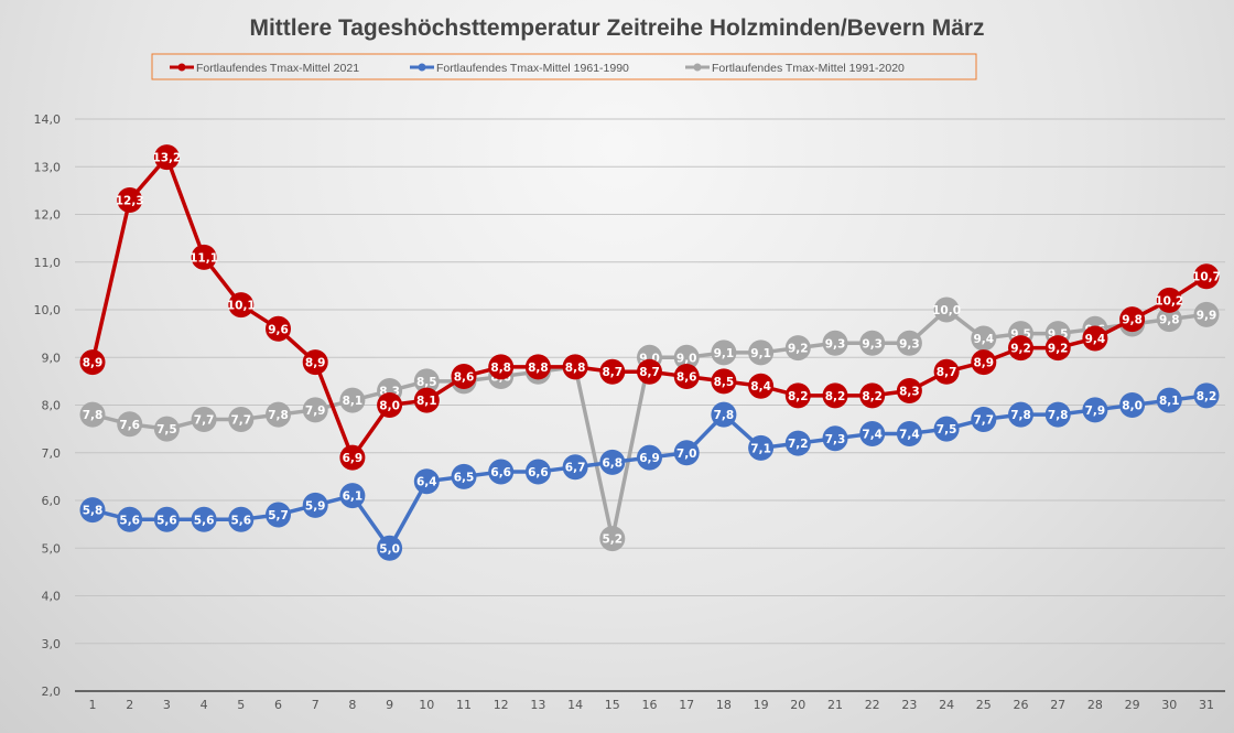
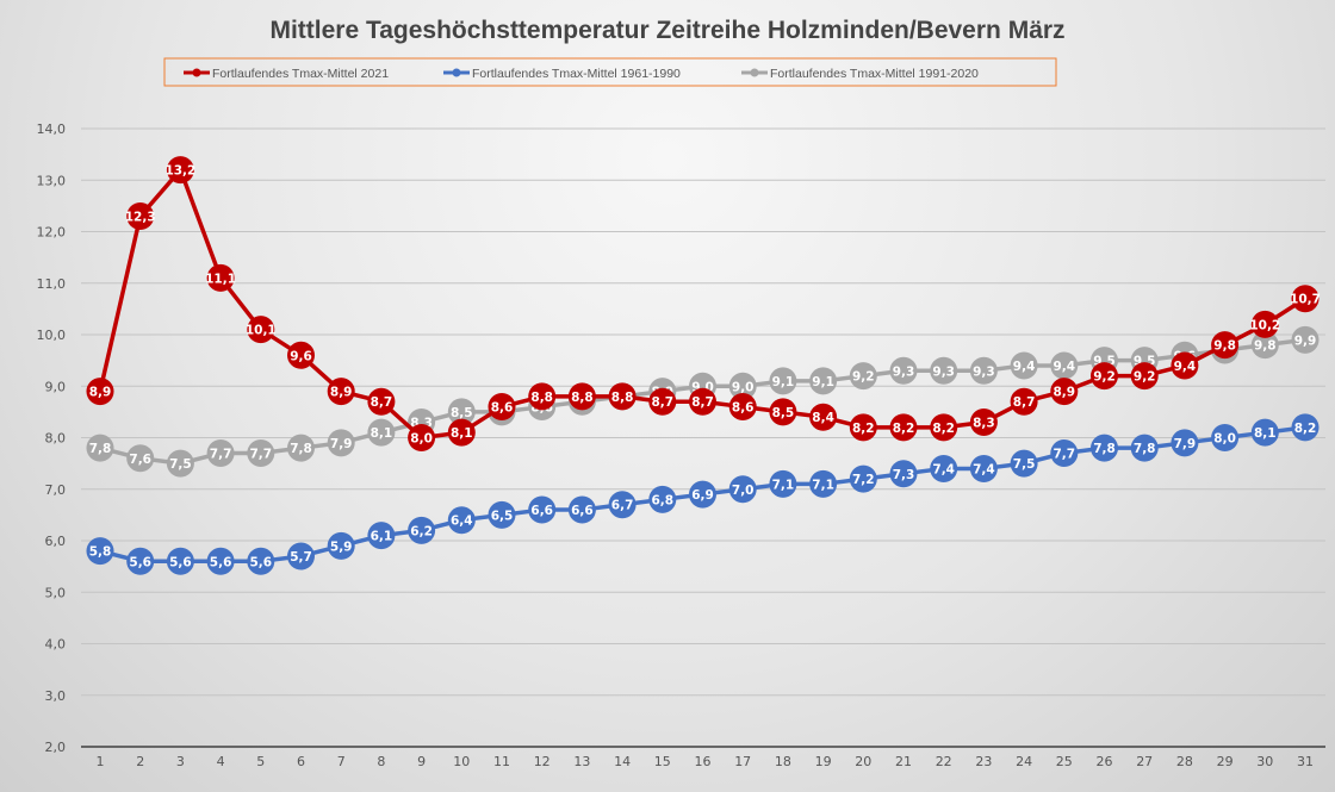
Fortlaufendes Tmax-Mittel 2021/8: 6,9 -> 8,7
Fortlaufendes Tmax-Mittel 1961-1990/9: 5,0 -> 6,2
Fortlaufendes Tmax-Mittel 1991-2020/15: 5,2 -> 8,9
Fortlaufendes Tmax-Mittel 1961-1990/18: 7,8 -> 7,1
Fortlaufendes Tmax-Mittel 1991-2020/24: 10,0 -> 9,4
